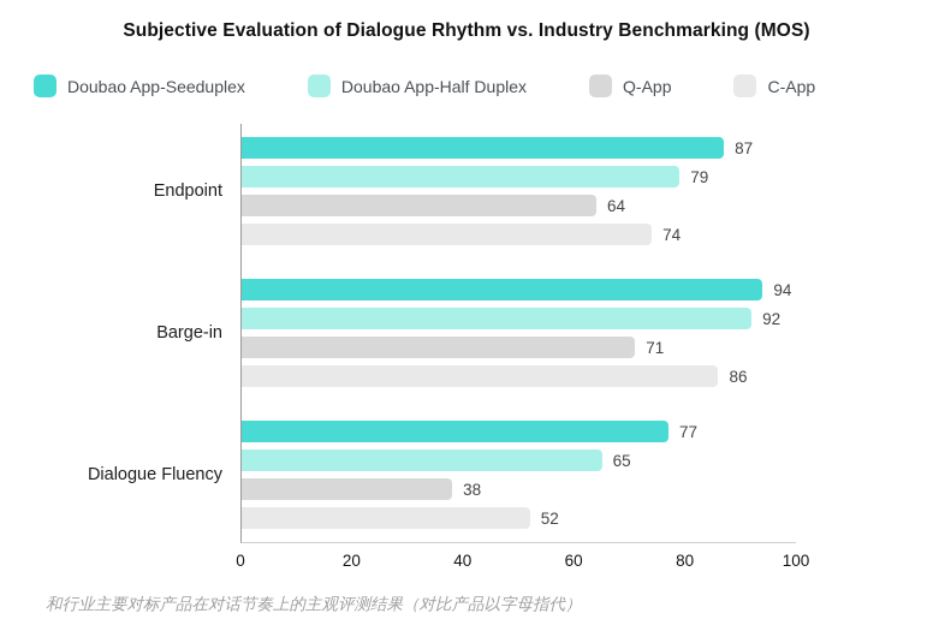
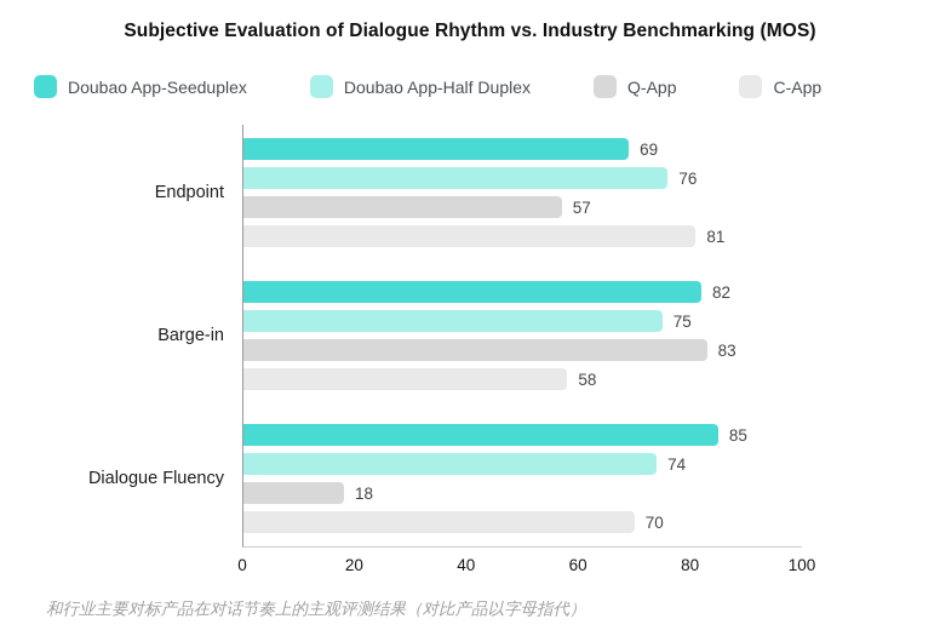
Doubao App-Seeduplex/Endpoint: 87 -> 69
Doubao App-Half Duplex/Endpoint: 79 -> 76
Q-App/Endpoint: 64 -> 57
C-App/Endpoint: 74 -> 81
Doubao App-Seeduplex/Barge-in: 94 -> 82
Doubao App-Half Duplex/Barge-in: 92 -> 75
Q-App/Barge-in: 71 -> 83
C-App/Barge-in: 86 -> 58
Doubao App-Seeduplex/Dialogue Fluency: 77 -> 85
Doubao App-Half Duplex/Dialogue Fluency: 65 -> 74
Q-App/Dialogue Fluency: 38 -> 18
C-App/Dialogue Fluency: 52 -> 70
